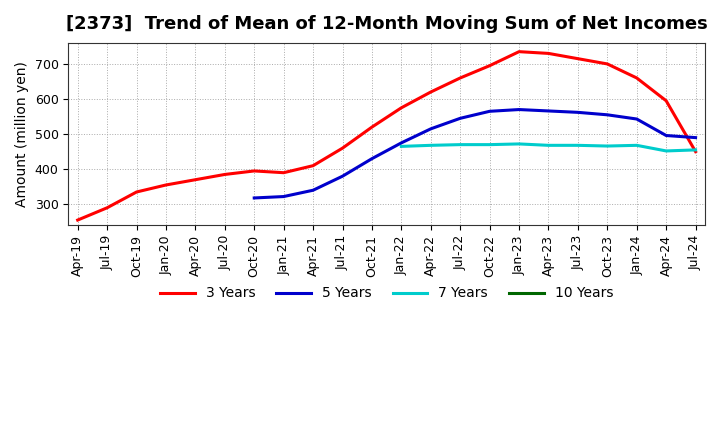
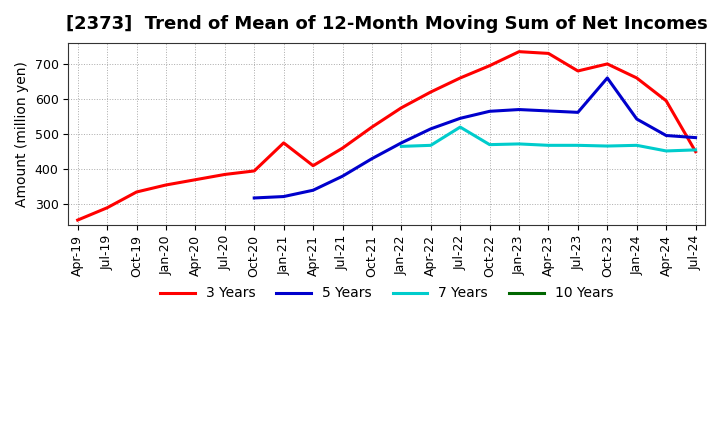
3 Years/Jan-21: 390 -> 475
7 Years/Jul-22: 470 -> 520
3 Years/Jul-23: 715 -> 680
5 Years/Oct-23: 555 -> 660
